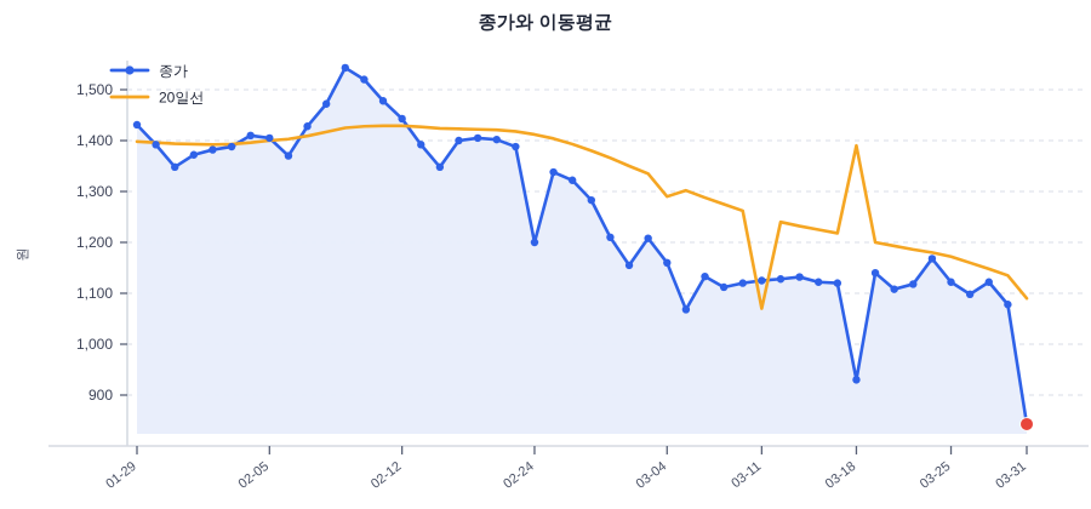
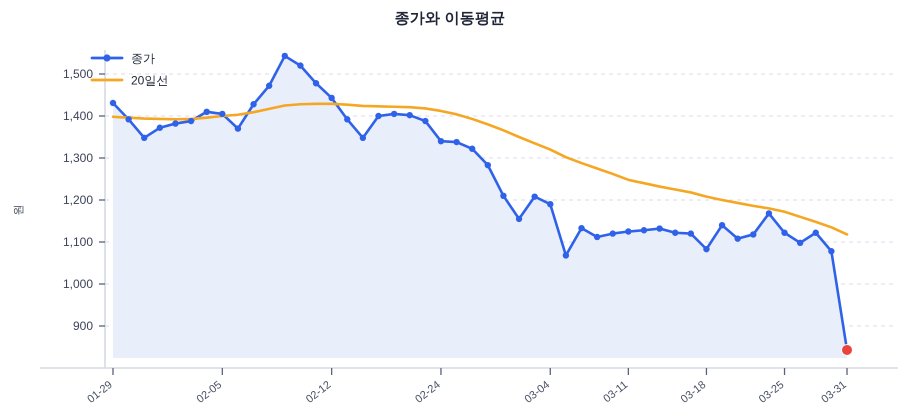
종가/02-24: 1200 -> 1340
종가/03-04: 1160 -> 1190
20일선/03-04: 1290 -> 1320
20일선/03-11: 1070 -> 1250
종가/03-18: 930 -> 1080
20일선/03-18: 1390 -> 1210
20일선/03-31: 1090 -> 1120
